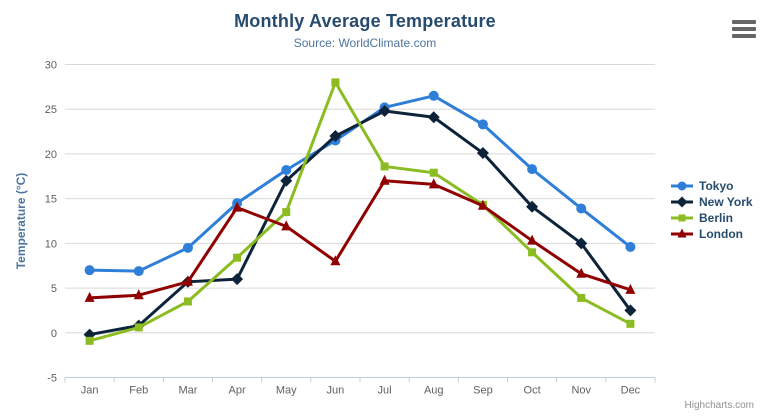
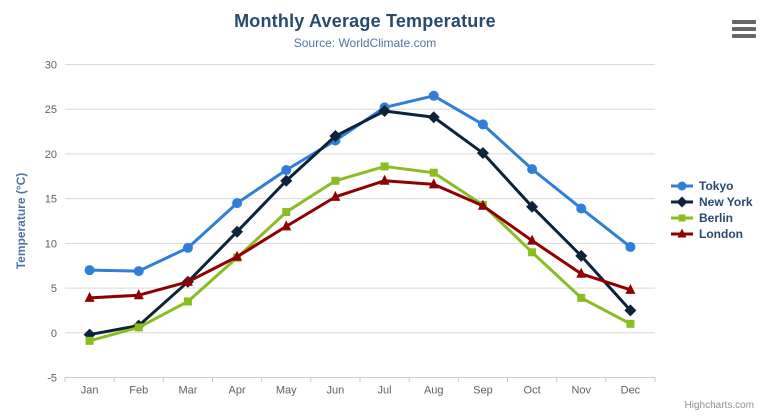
New York/Apr: 6 -> 11
London/Apr: 14 -> 8
Berlin/Jun: 28 -> 17
London/Jun: 8 -> 15
New York/Nov: 10 -> 9
